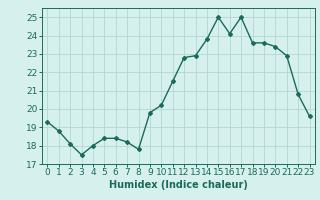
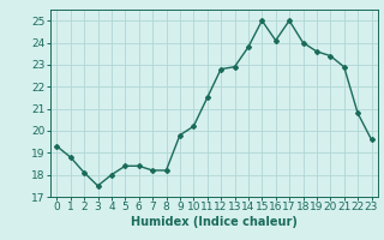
8: 17.8 -> 18.2
18: 23.6 -> 24.0
